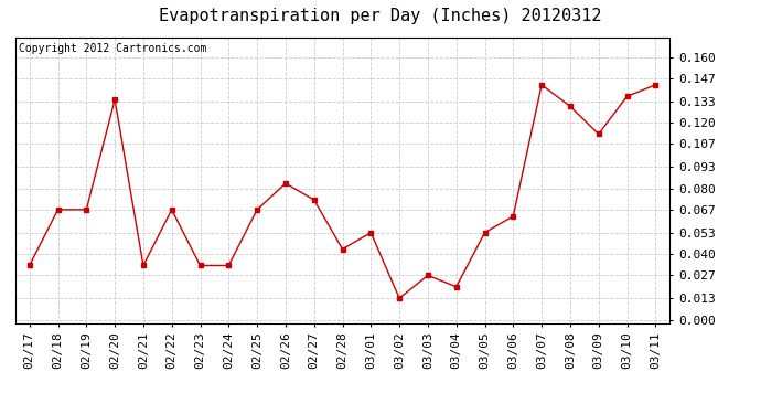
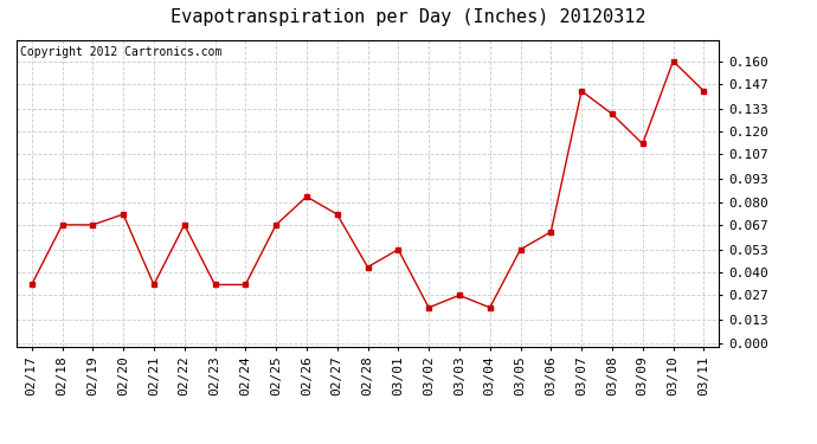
02/20: 0.134 -> 0.073
03/02: 0.013 -> 0.020
03/10: 0.136 -> 0.160
